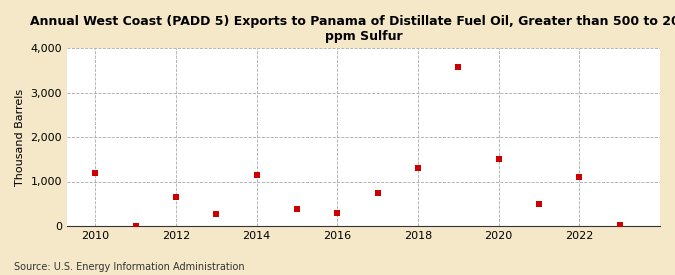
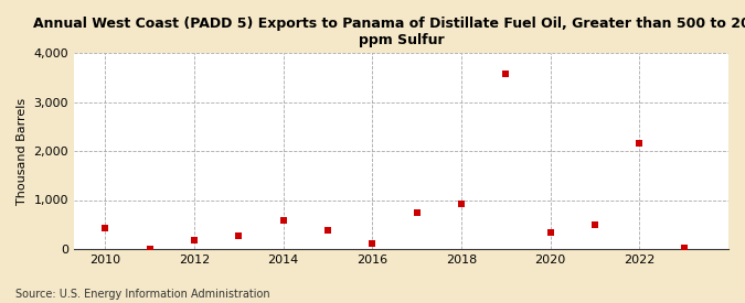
2010: 1,200 -> 430
2012: 650 -> 170
2014: 1,150 -> 580
2016: 300 -> 120
2018: 1,300 -> 910
2020: 1,500 -> 340
2022: 1,100 -> 2,170
